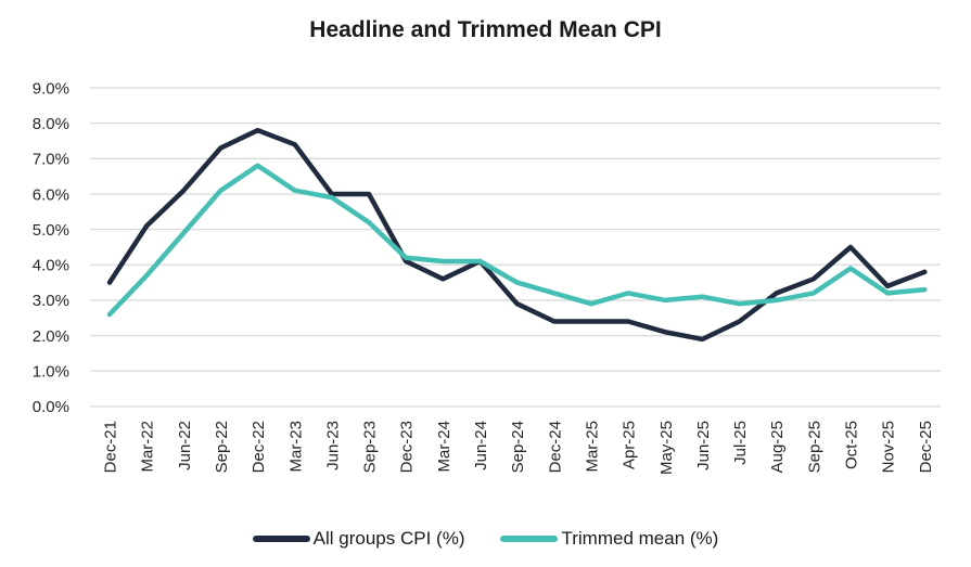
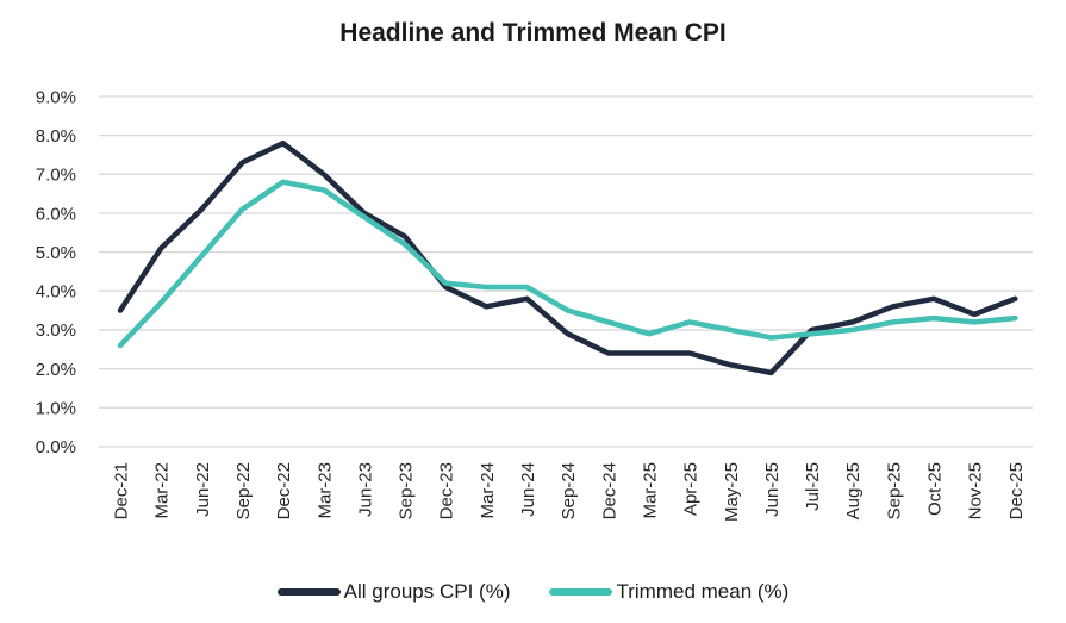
All groups CPI (%)/Mar-23: 7.4% -> 7.0%
Trimmed mean (%)/Mar-23: 6.1% -> 6.6%
All groups CPI (%)/Sep-23: 6.0% -> 5.4%
All groups CPI (%)/Jun-24: 4.1% -> 3.8%
Trimmed mean (%)/Jun-25: 3.1% -> 2.8%
All groups CPI (%)/Jul-25: 2.4% -> 3.0%
All groups CPI (%)/Oct-25: 4.5% -> 3.8%
Trimmed mean (%)/Oct-25: 3.9% -> 3.3%
